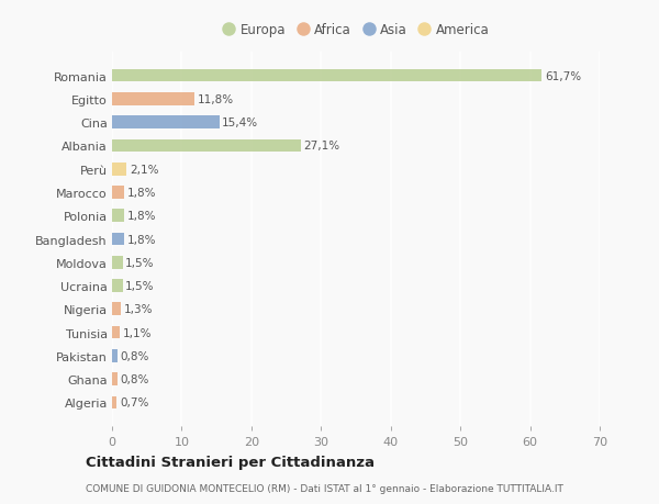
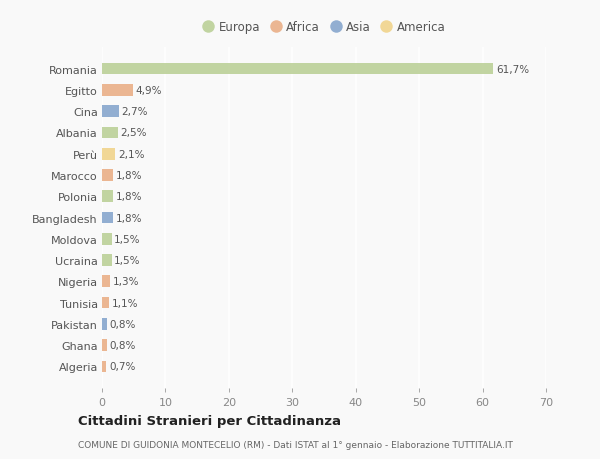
Egitto: 11,8% -> 4,9%
Cina: 15,4% -> 2,7%
Albania: 27,1% -> 2,5%
